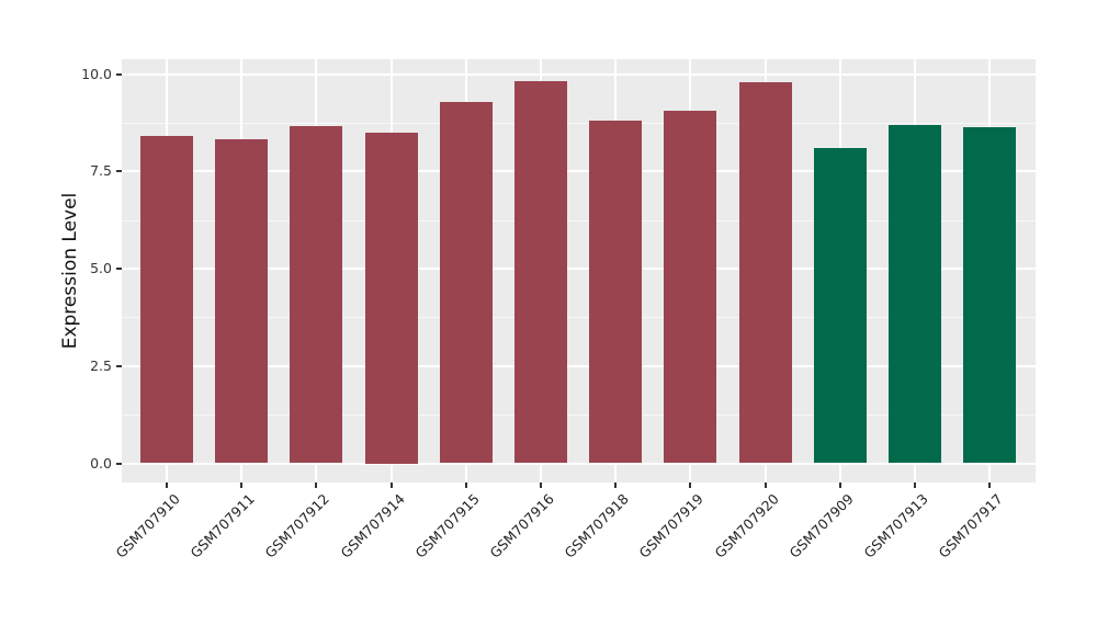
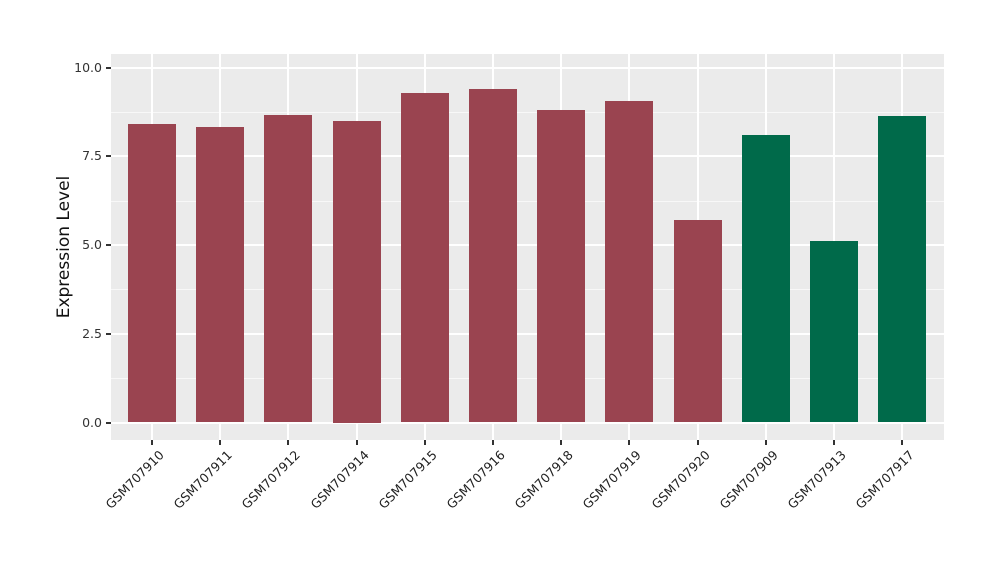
GSM707916: 9.8 -> 9.4
GSM707920: 9.8 -> 5.7
GSM707913: 8.7 -> 5.1
